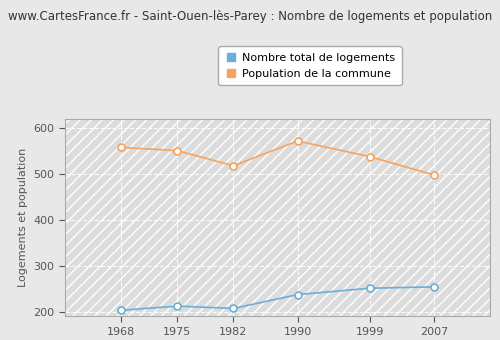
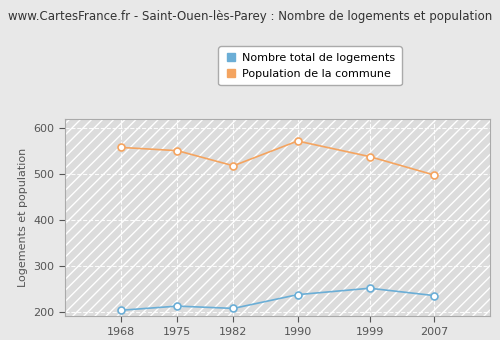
Nombre total de logements/2007: 254 -> 235
